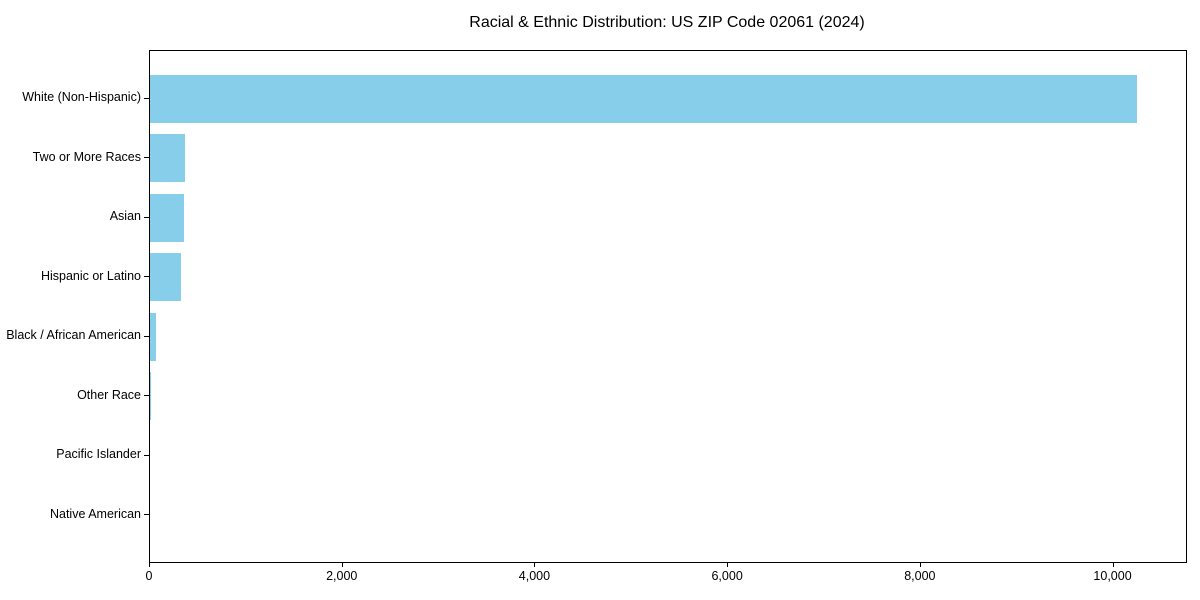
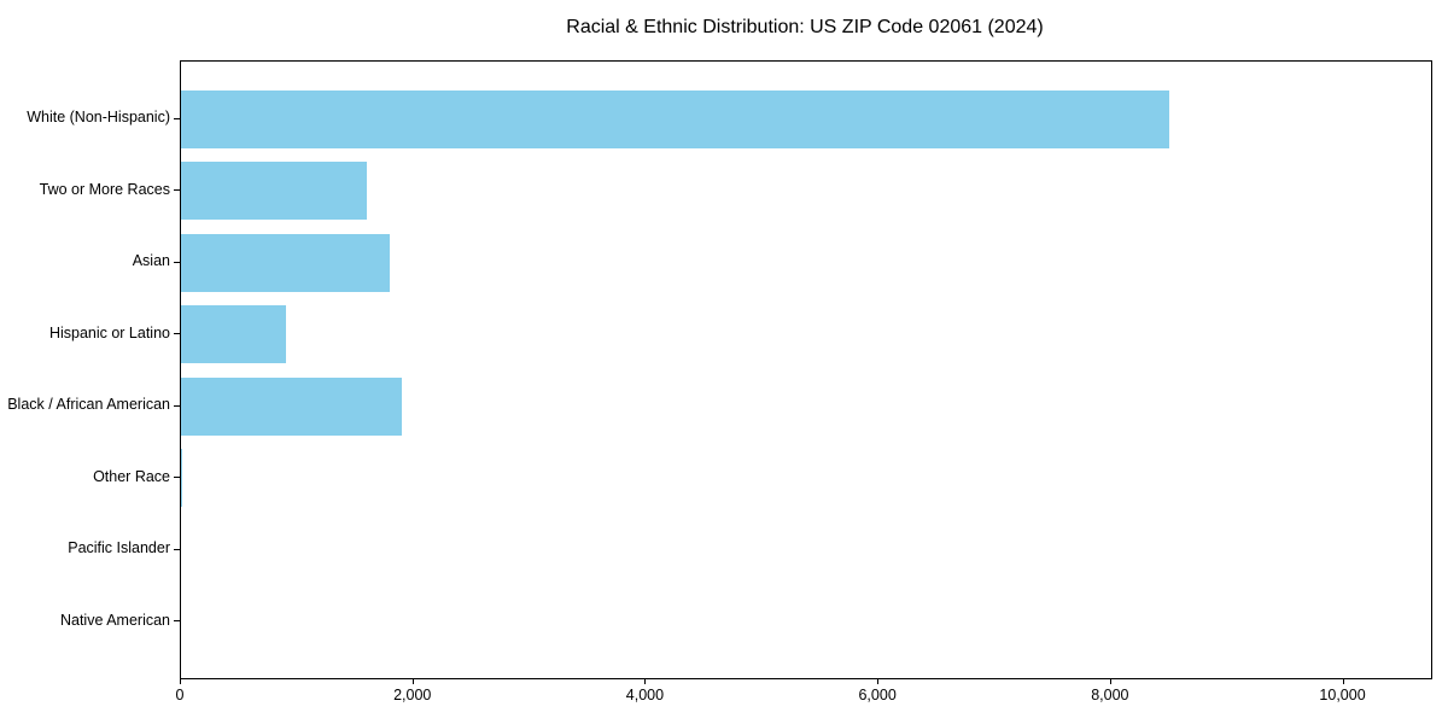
White (Non-Hispanic): 10200 -> 8500
Two or More Races: 400 -> 1600
Asian: 400 -> 1800
Hispanic or Latino: 300 -> 900
Black / African American: 100 -> 1900
